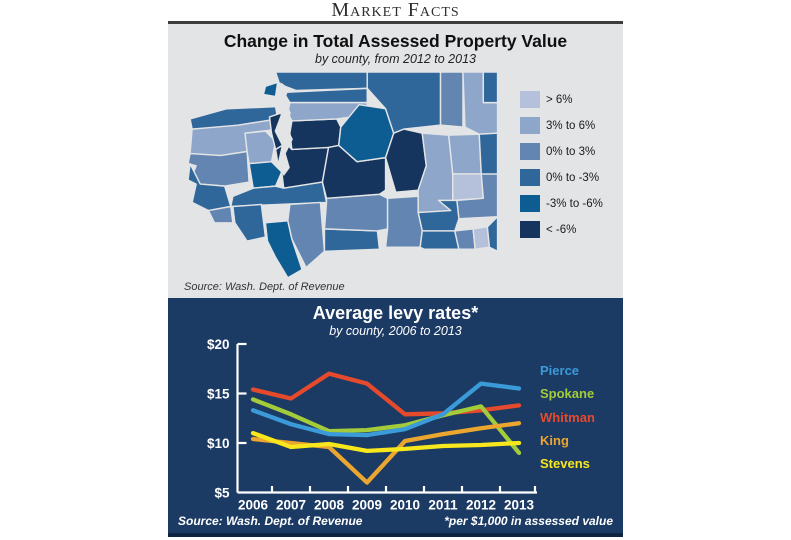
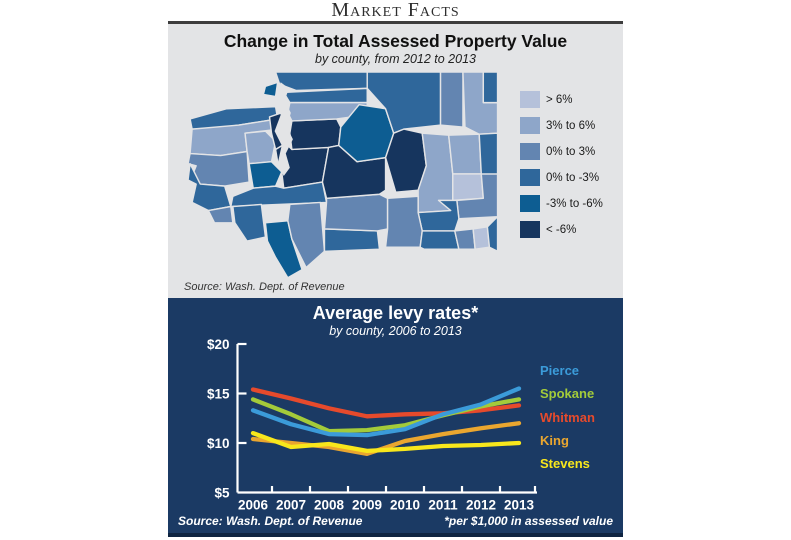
Whitman/2008: $17 -> $14
Whitman/2009: $16 -> $13
King/2009: $6 -> $9
Pierce/2012: $16 -> $14
Spokane/2013: $9 -> $14
